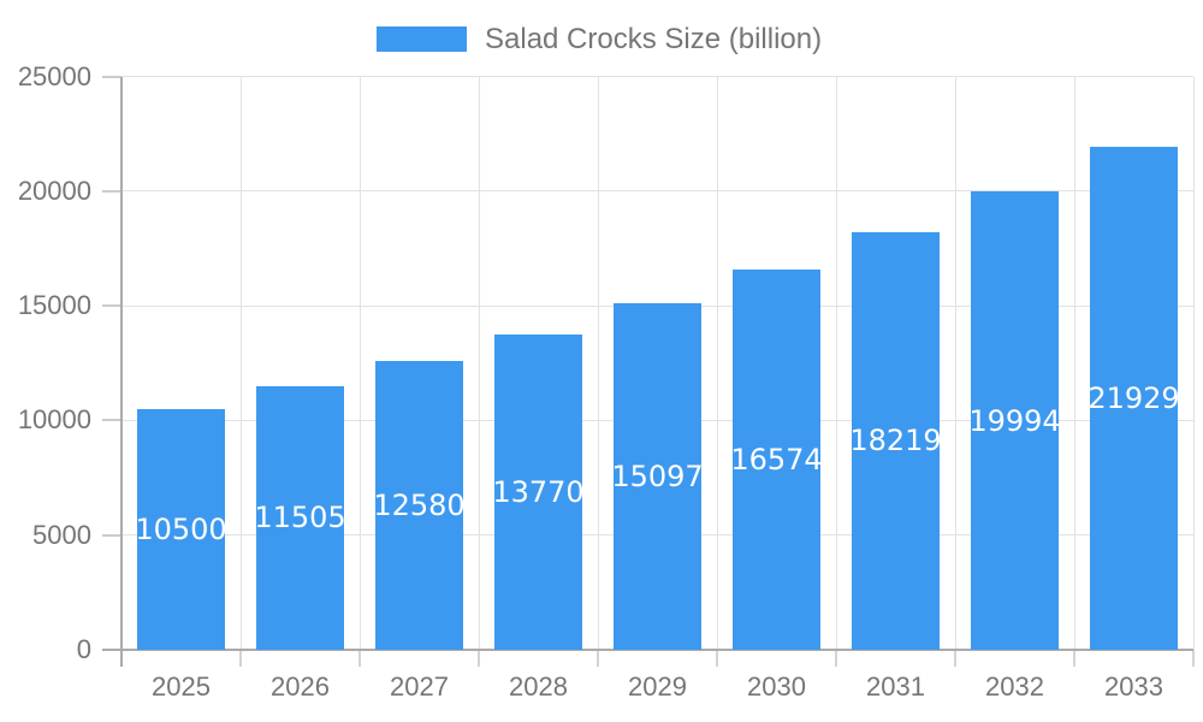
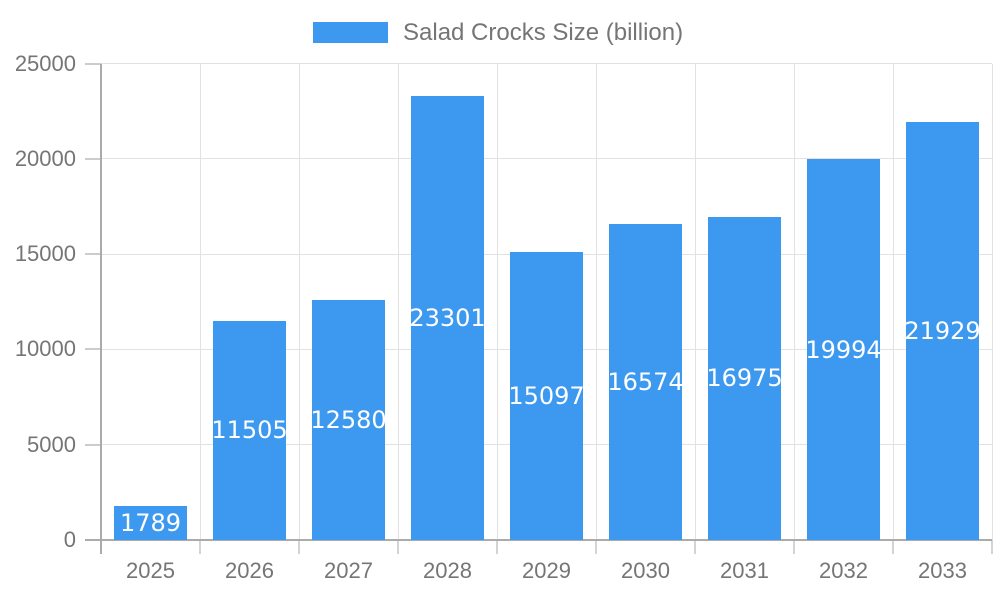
2025: 10500 -> 1789
2028: 13770 -> 23301
2031: 18219 -> 16975
